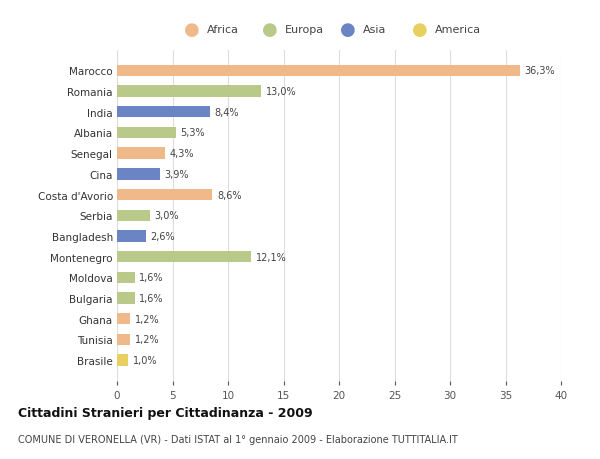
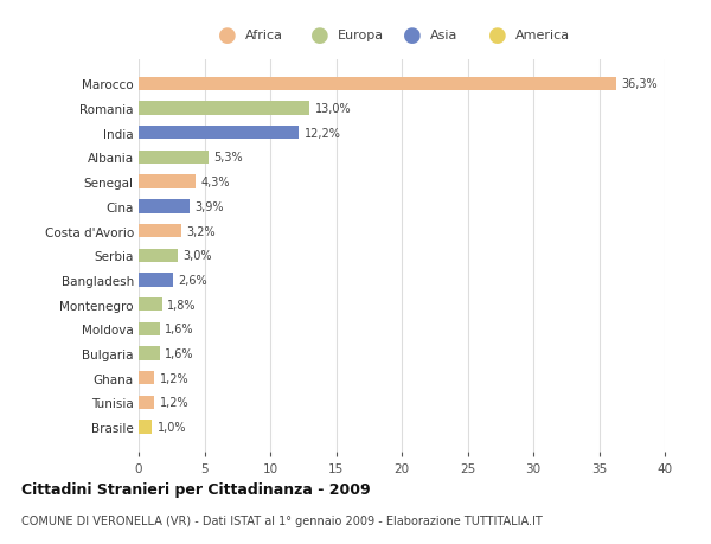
India: 8,4% -> 12,2%
Costa d'Avorio: 8,6% -> 3,2%
Montenegro: 12,1% -> 1,8%
